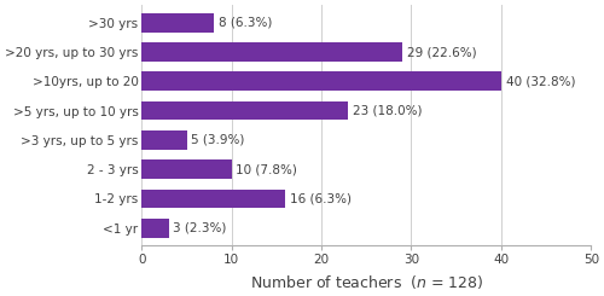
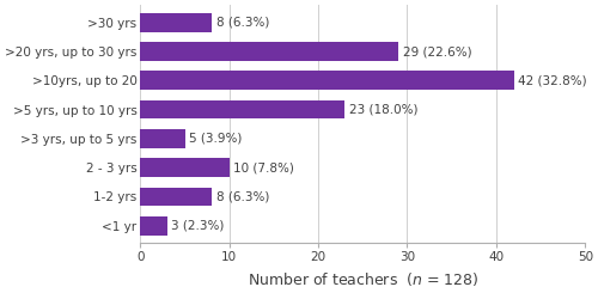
>10yrs, up to 20: 40 -> 42
1-2 yrs: 16 -> 8
